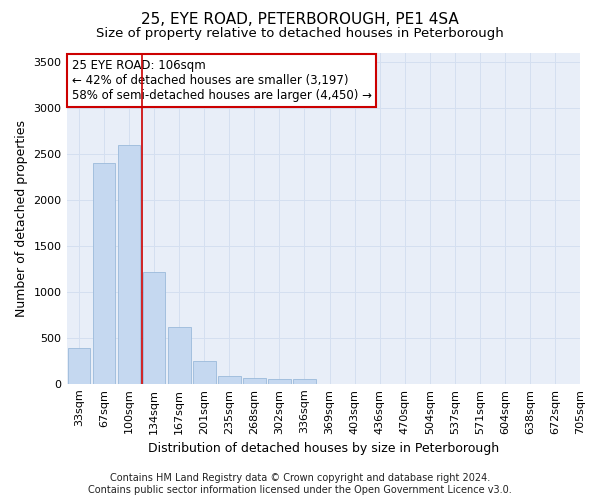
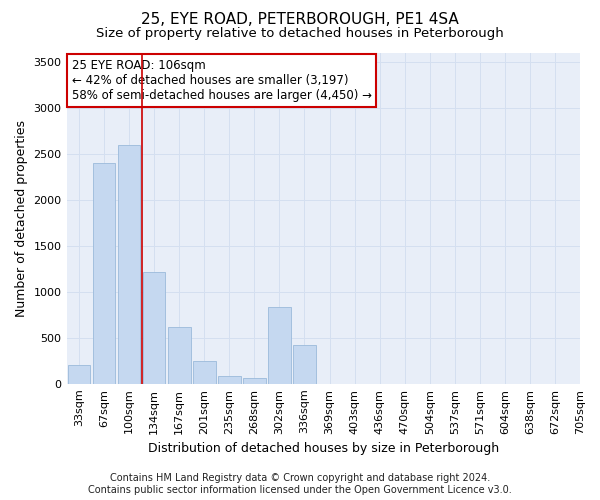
33sqm: 390 -> 200
302sqm: 60 -> 840
336sqm: 50 -> 420
